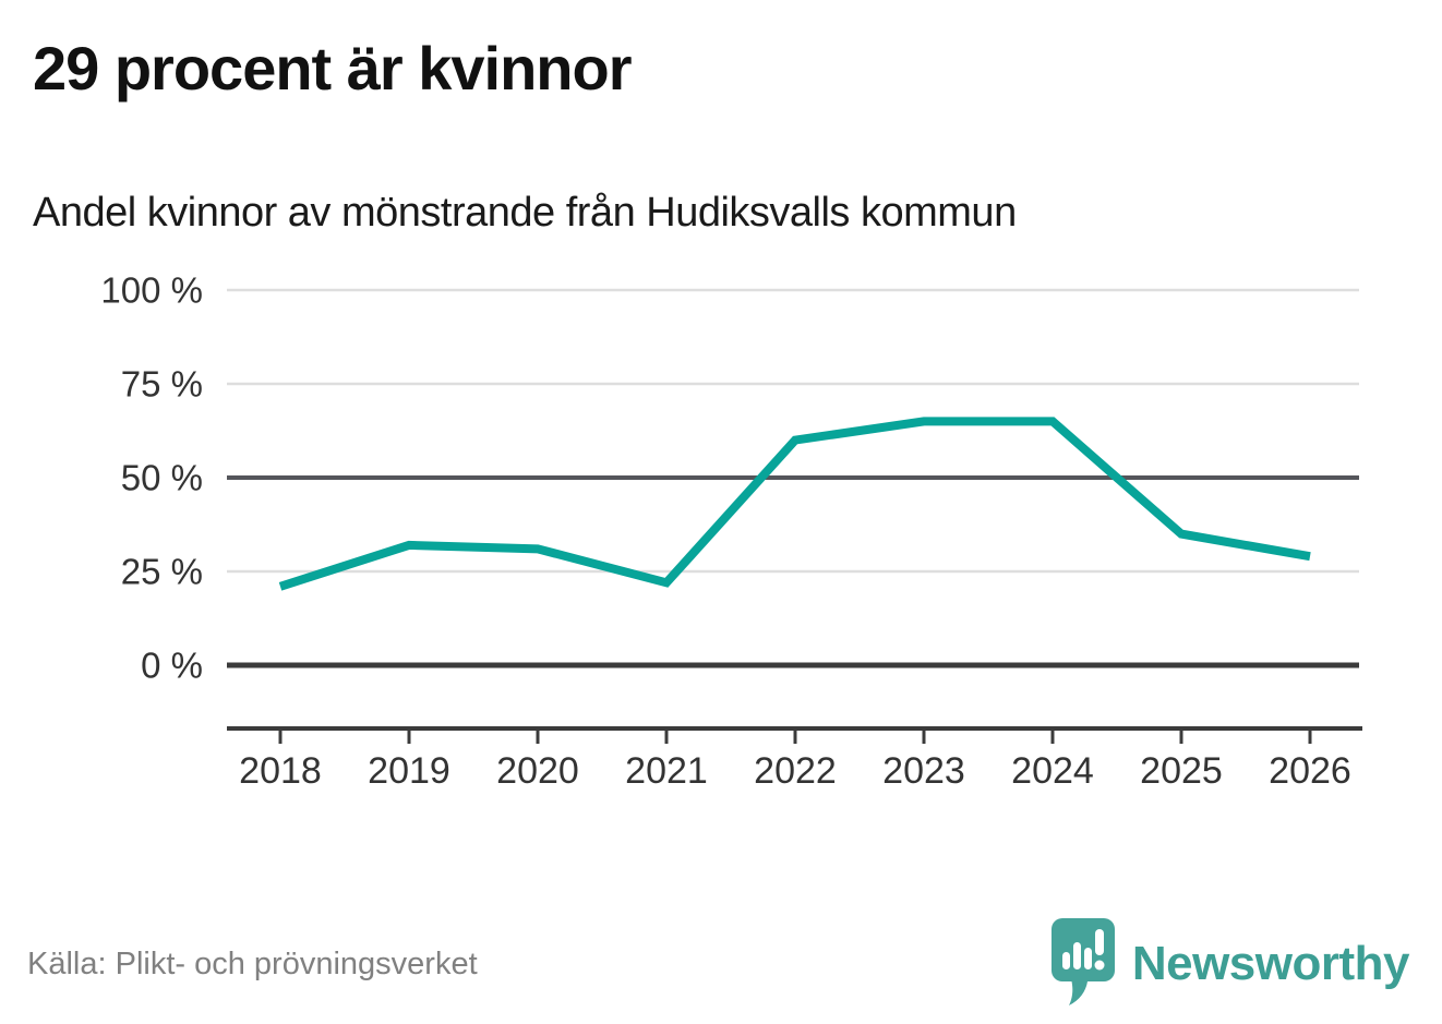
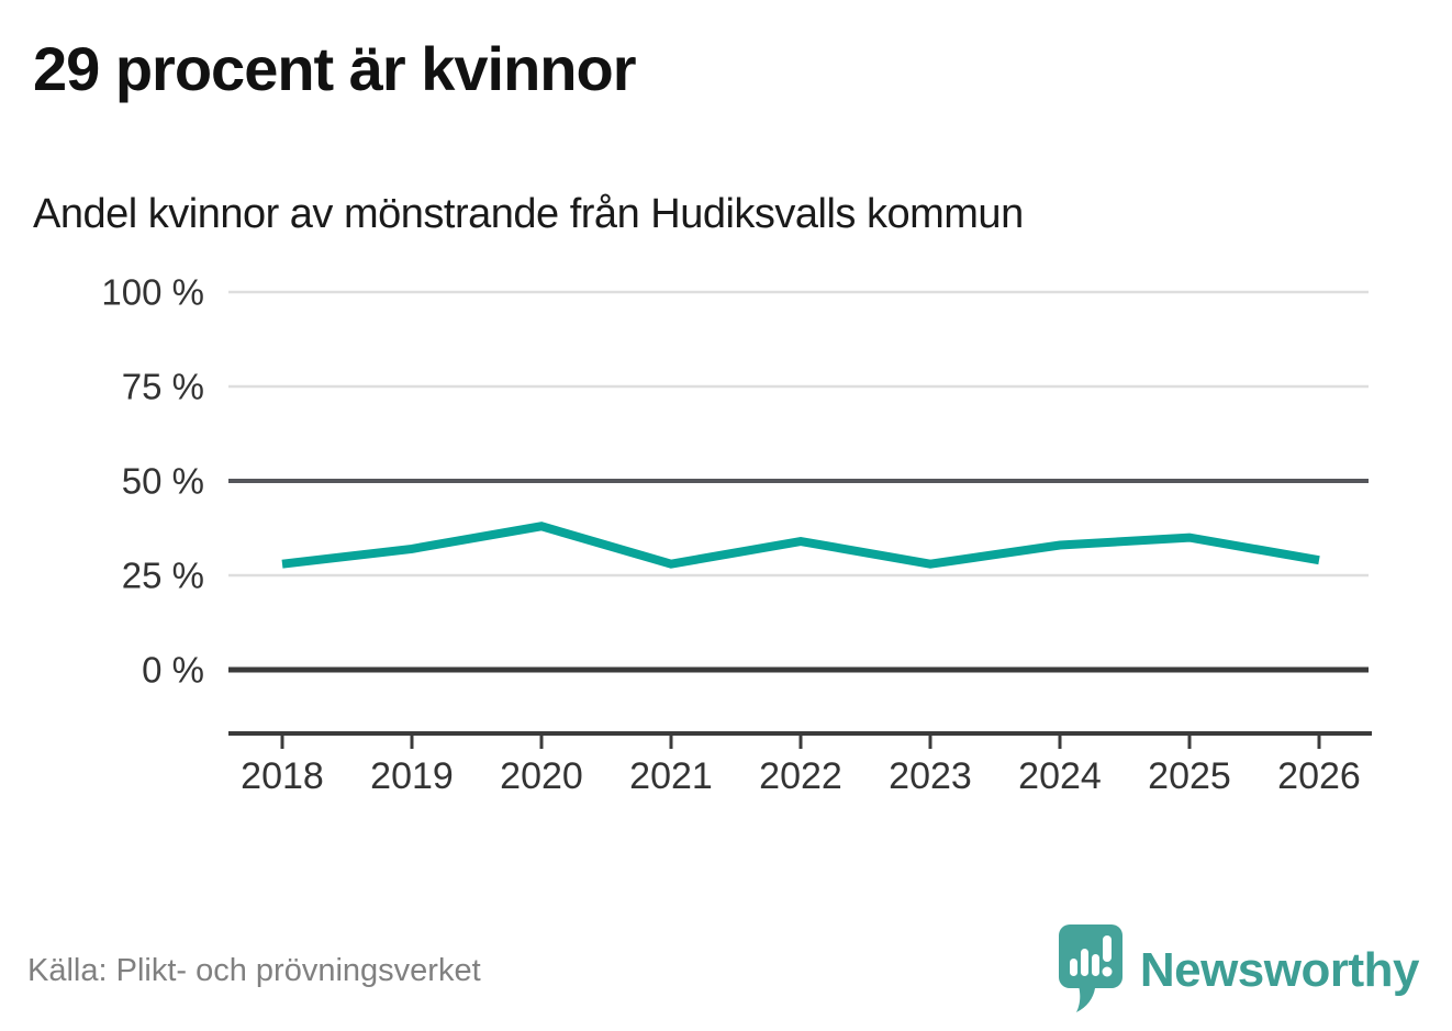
2018: 21% -> 28%
2020: 31% -> 38%
2021: 22% -> 28%
2022: 60% -> 34%
2023: 65% -> 28%
2024: 65% -> 33%
